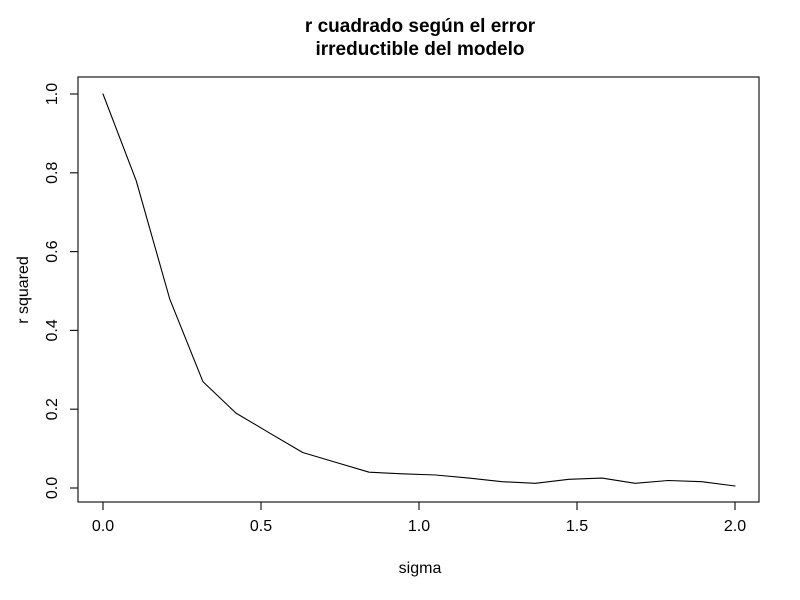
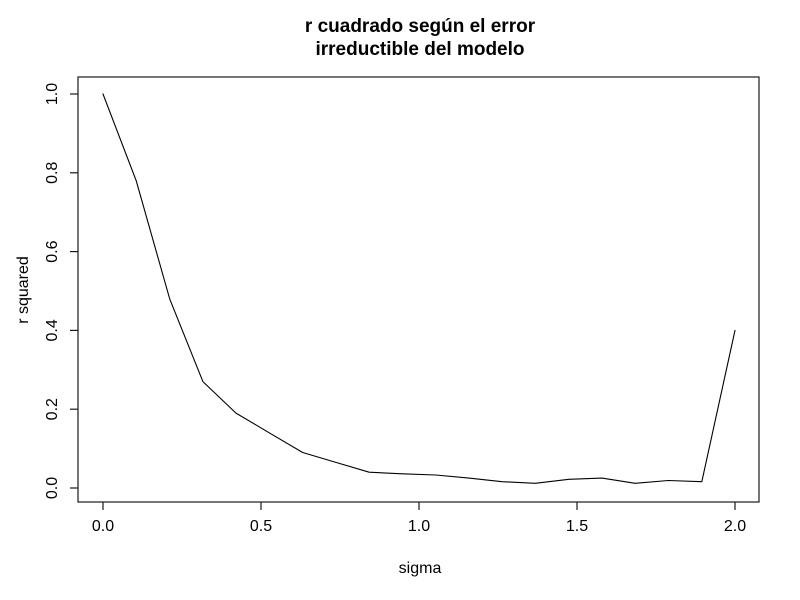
2.0: 0.01 -> 0.40
